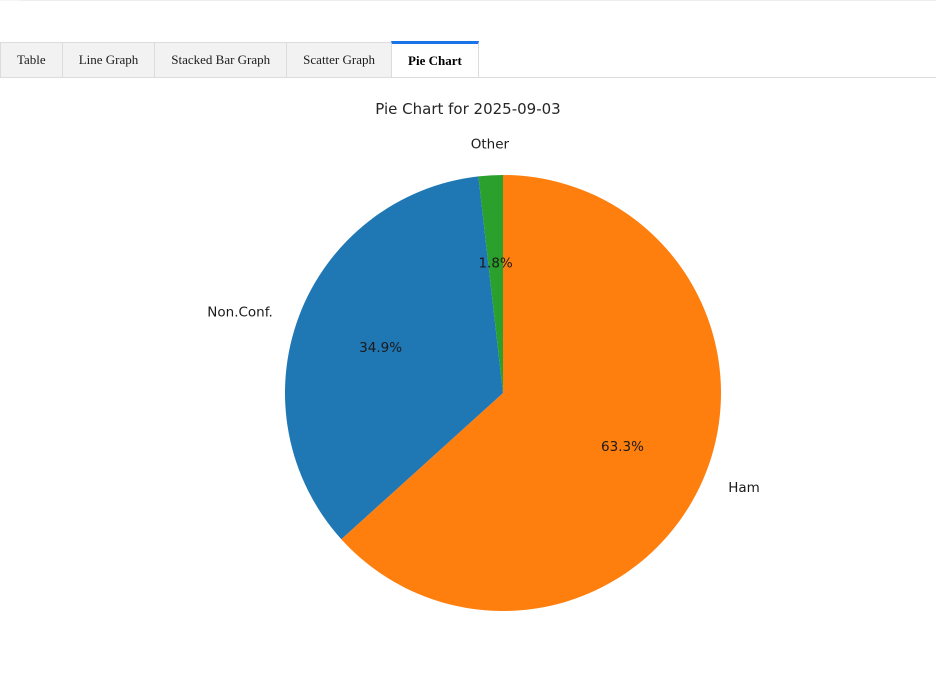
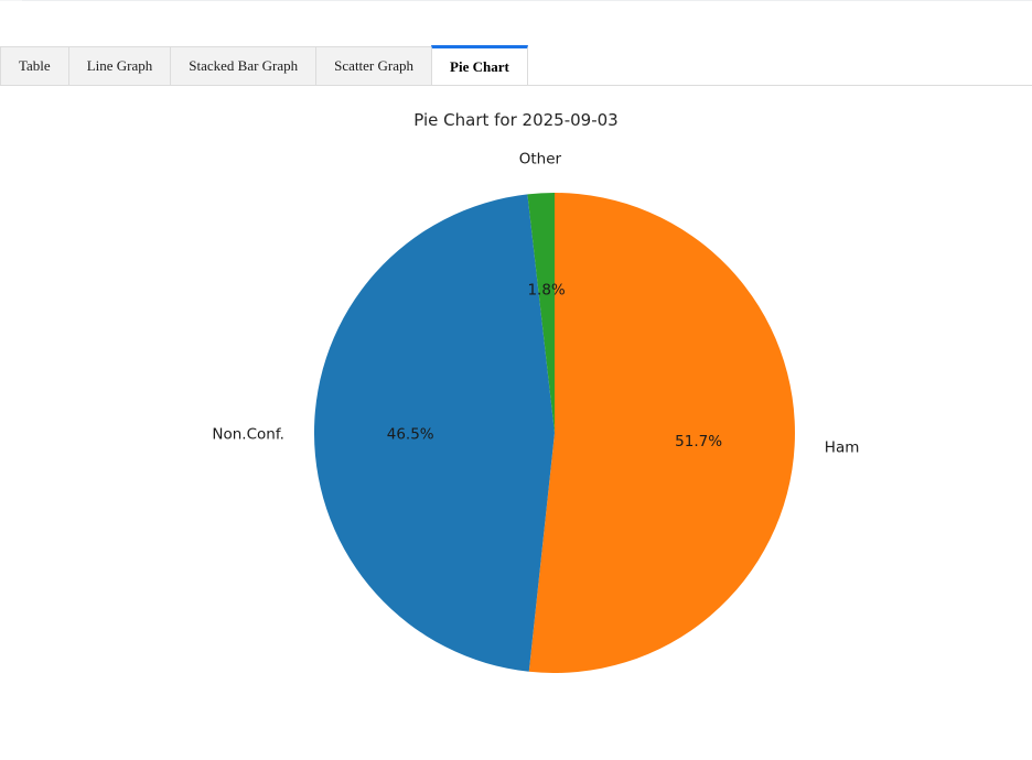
Ham: 63.3% -> 51.7%
Non.Conf.: 34.9% -> 46.5%
